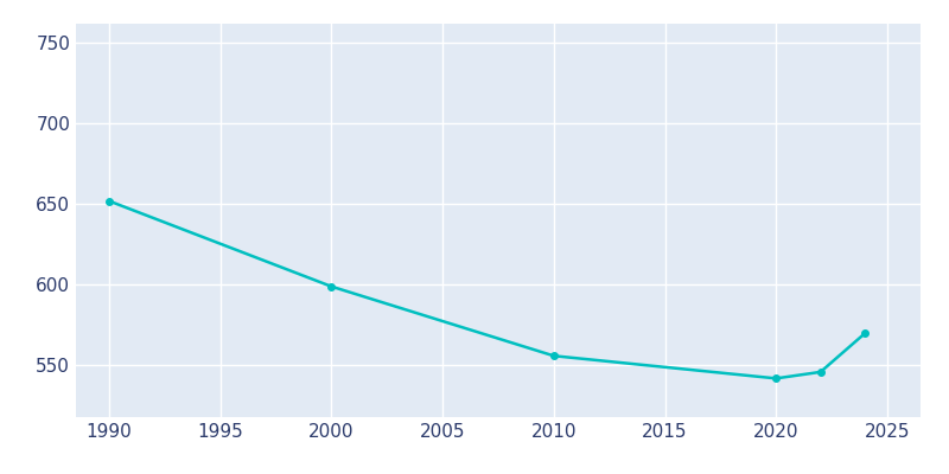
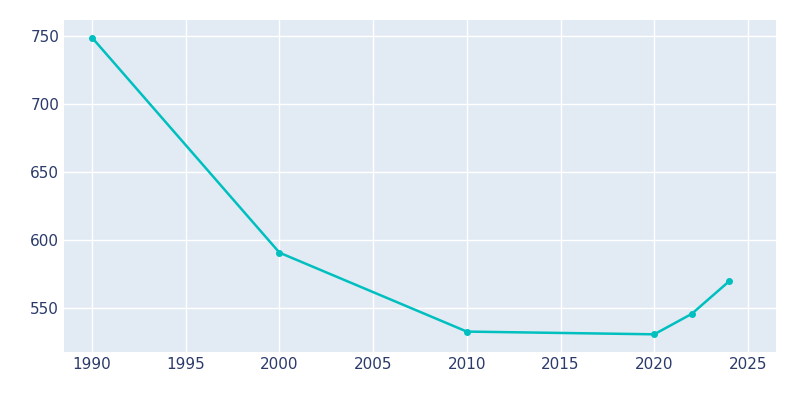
1990: 652 -> 749
2000: 599 -> 591
2010: 556 -> 533
2020: 542 -> 531
